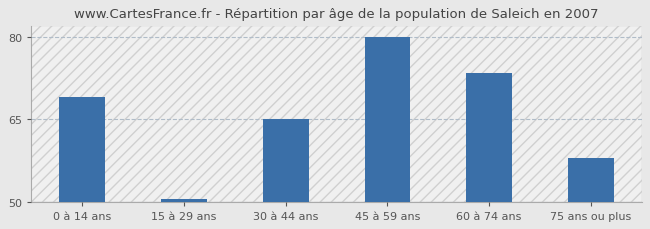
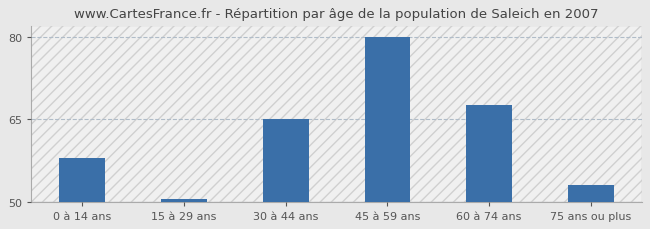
0 à 14 ans: 69.0 -> 58.0
60 à 74 ans: 73.4 -> 67.5
75 ans ou plus: 58.0 -> 53.0
